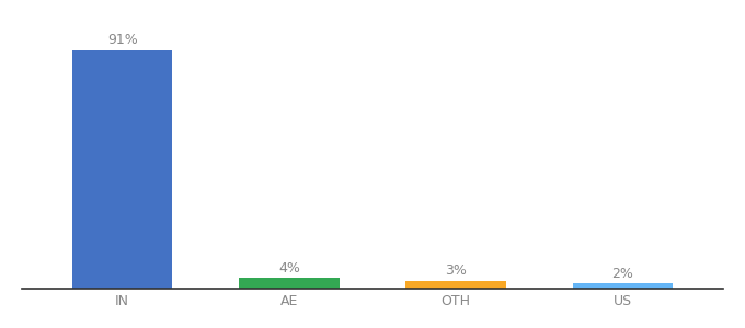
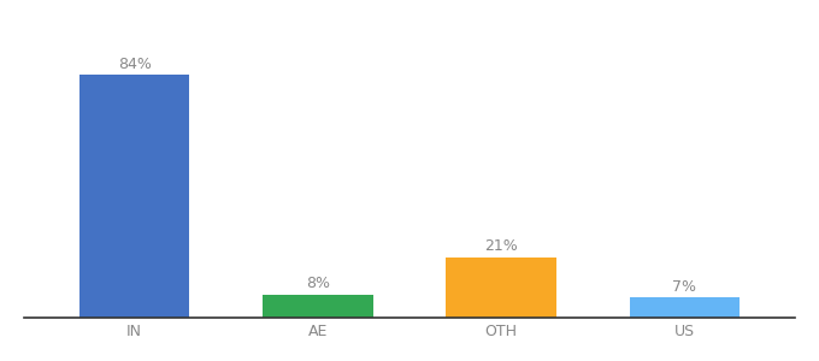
IN: 91% -> 84%
AE: 4% -> 8%
OTH: 3% -> 21%
US: 2% -> 7%
